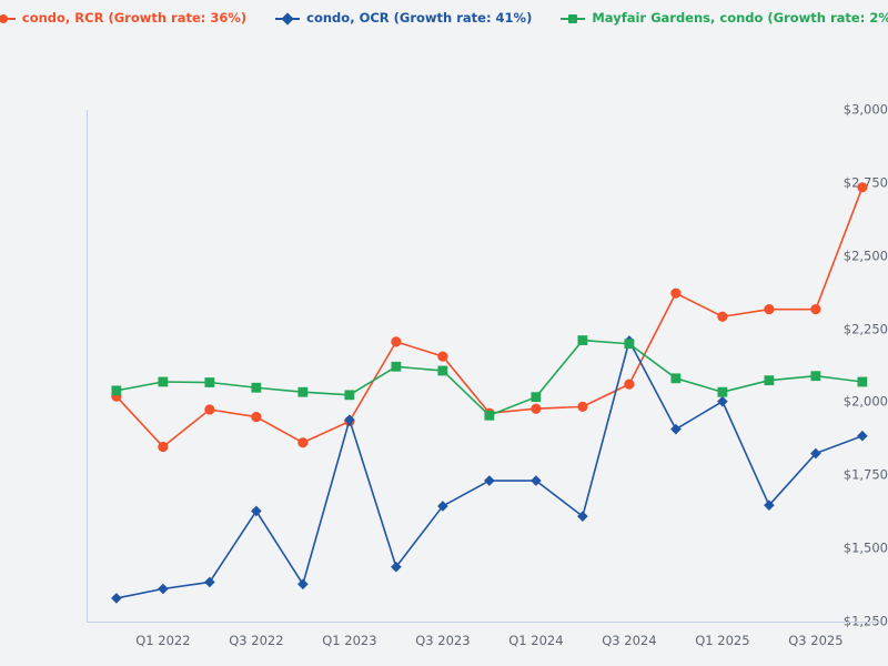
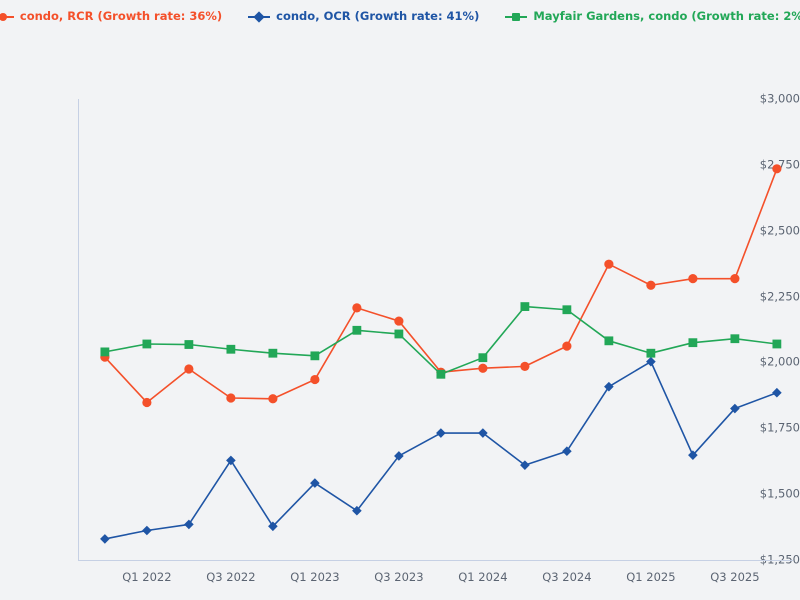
condo, RCR (Growth rate: 36%)/Q3 2022: $1950 -> $1860
condo, OCR (Growth rate: 41%)/Q1 2023: $1940 -> $1540
condo, OCR (Growth rate: 41%)/Q3 2024: $2210 -> $1660
